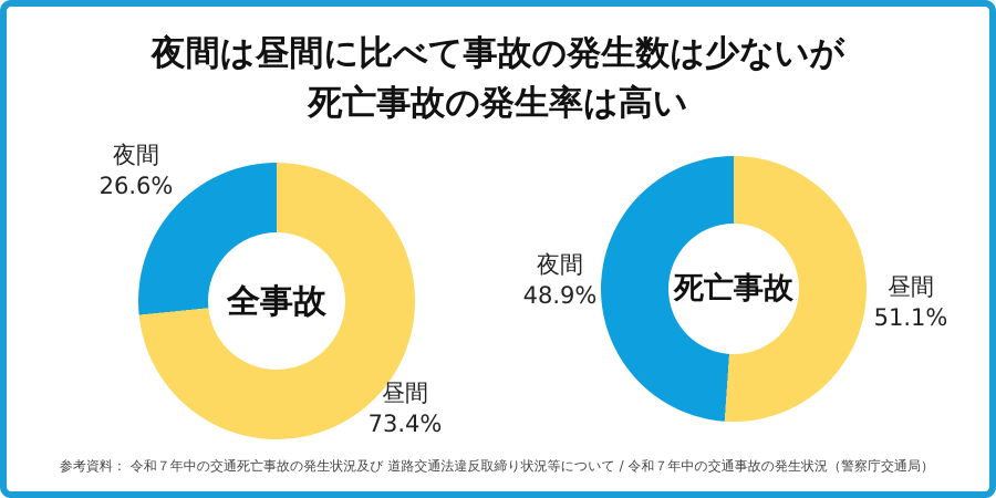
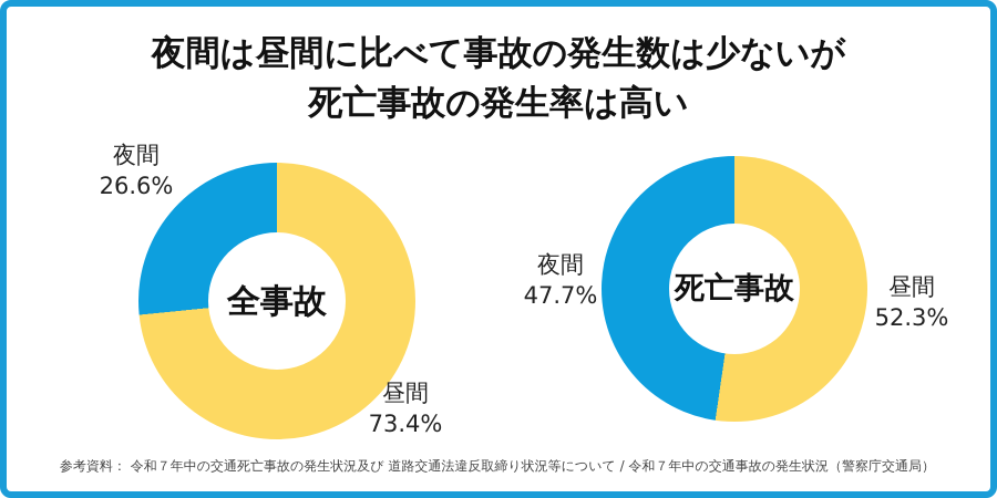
死亡事故/昼間: 51.1% -> 52.3%
死亡事故/夜間: 48.9% -> 47.7%
